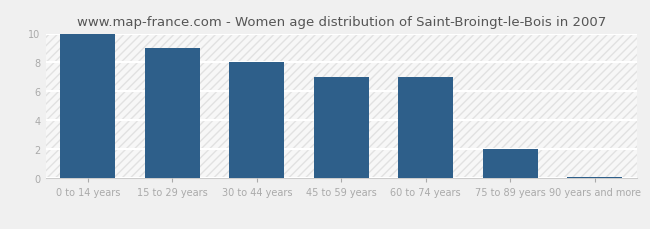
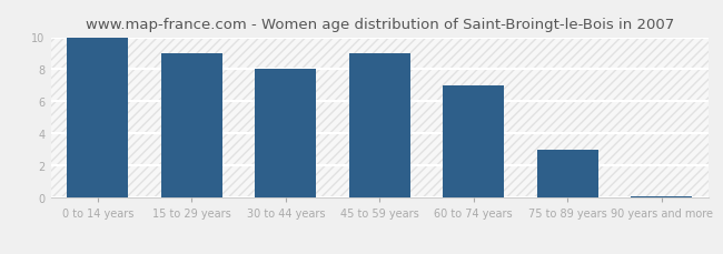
45 to 59 years: 7.0 -> 9.0
75 to 89 years: 2.0 -> 3.0
